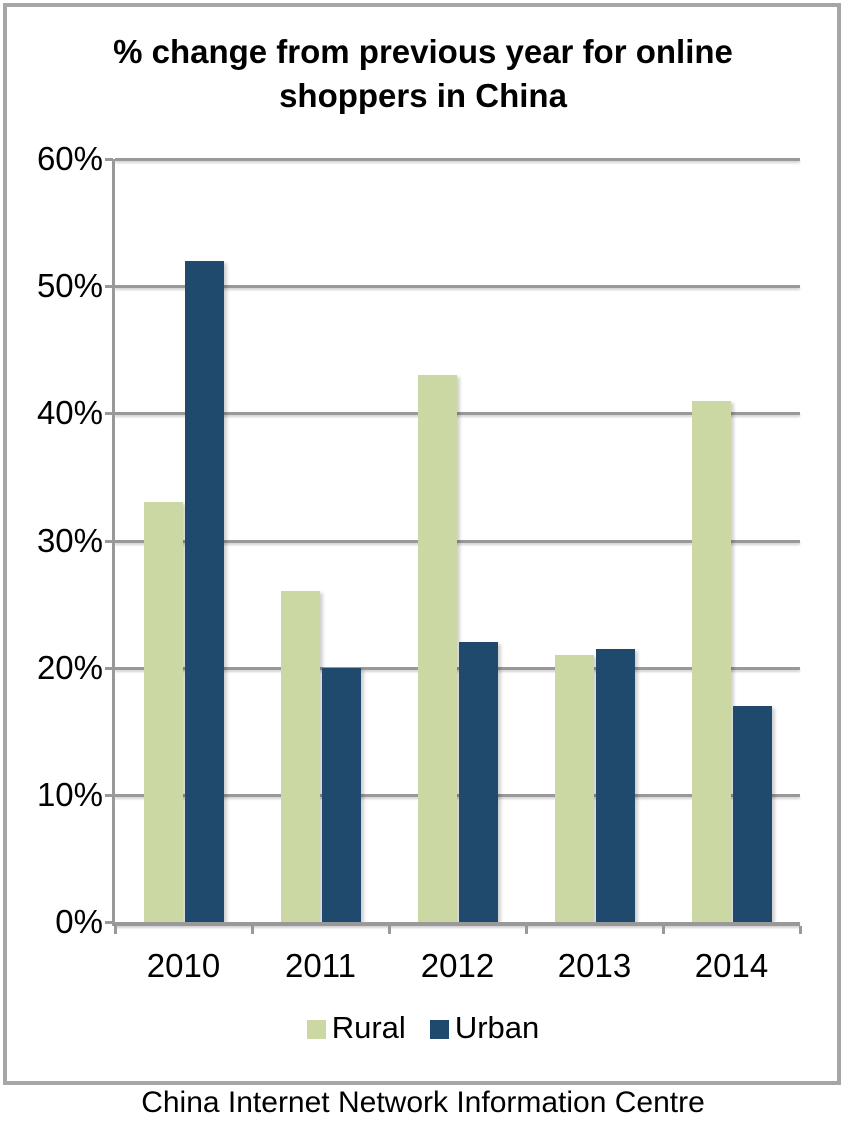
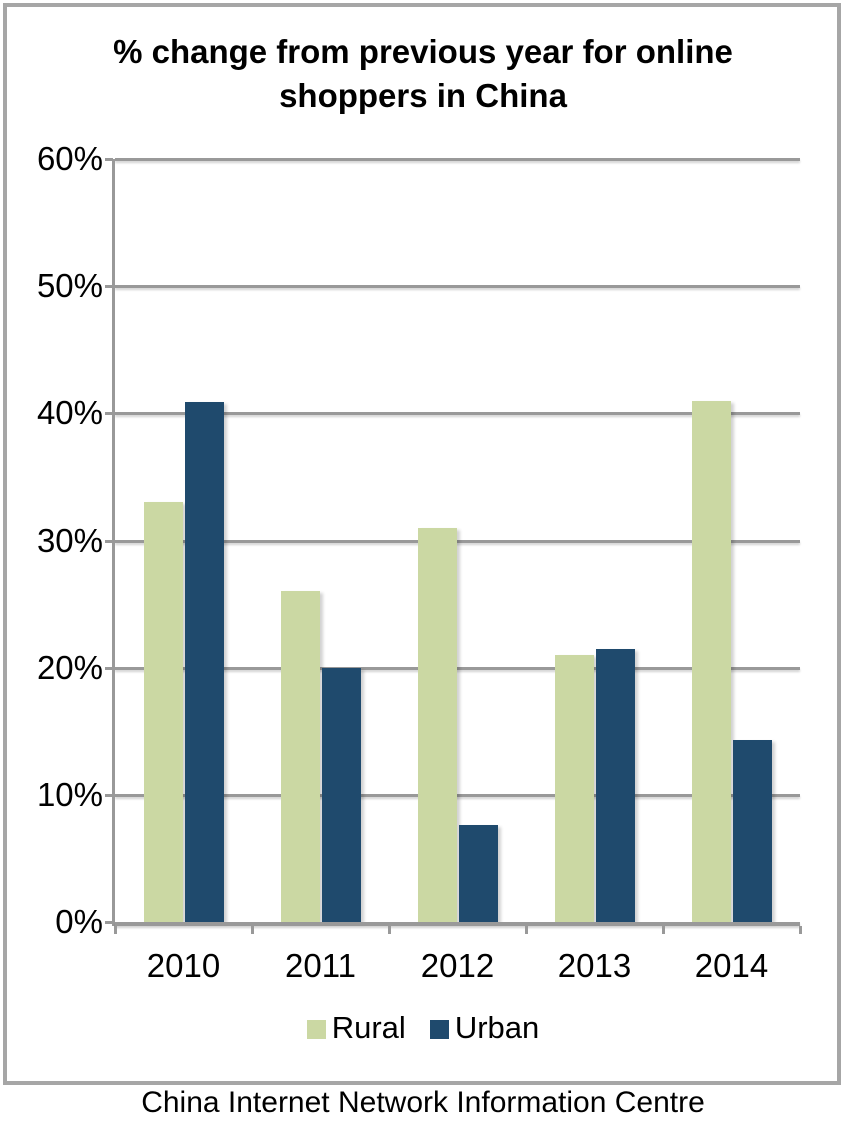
Urban/2010: 52.0% -> 40.9%
Rural/2012: 43% -> 31%
Urban/2012: 22.0% -> 7.6%
Urban/2014: 17.0% -> 14.3%
